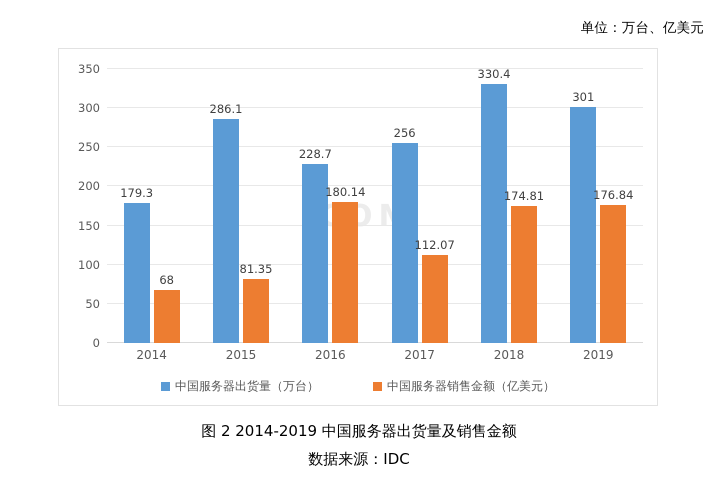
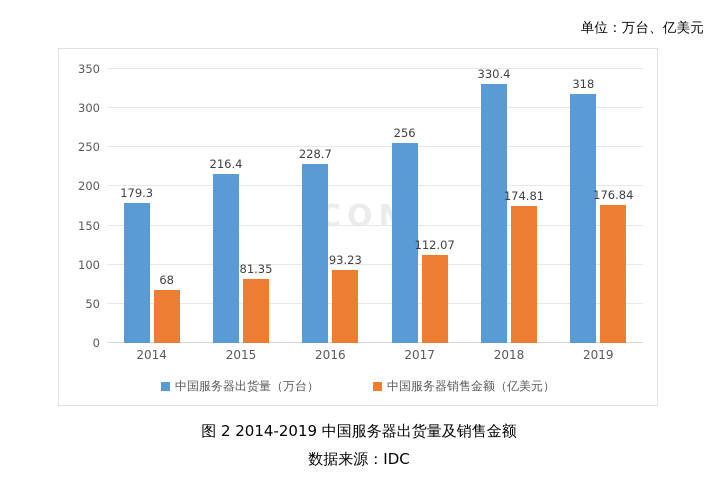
中国服务器出货量（万台）/2015: 286.1 -> 216.4
中国服务器销售金额（亿美元）/2016: 180.14 -> 93.23
中国服务器出货量（万台）/2019: 301 -> 318
